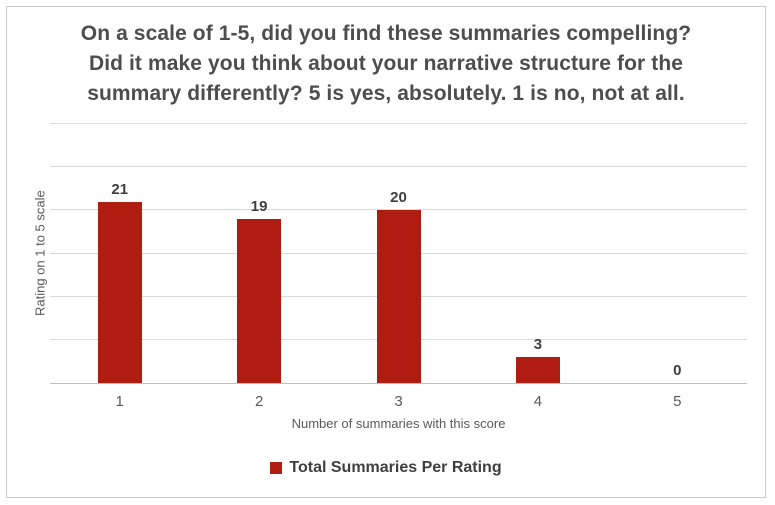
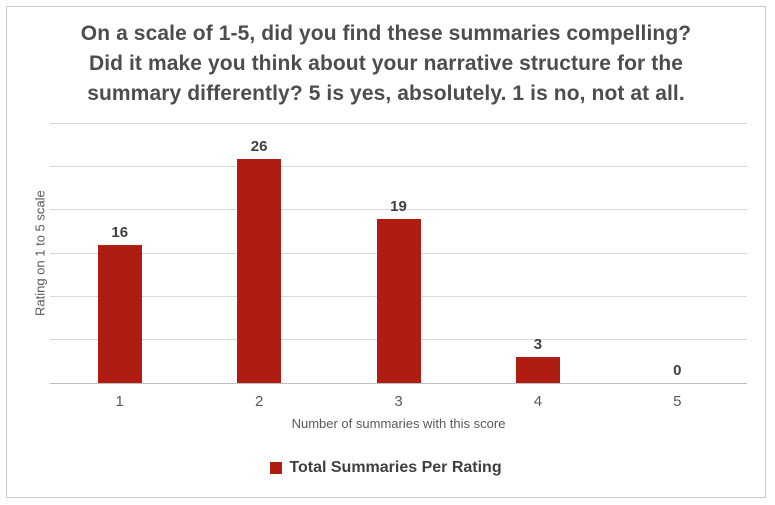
1: 21 -> 16
2: 19 -> 26
3: 20 -> 19
